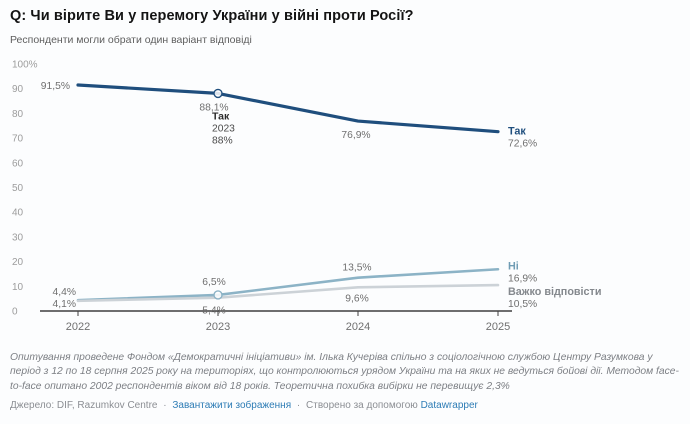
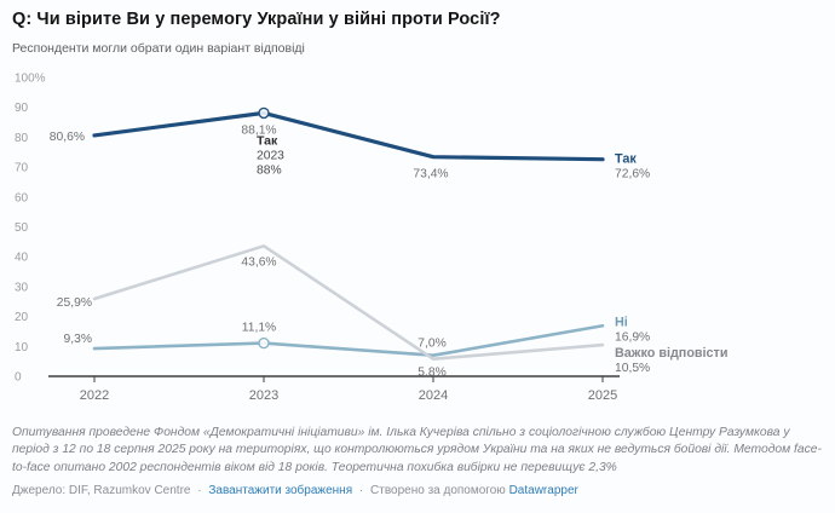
Так/2022: 91,5% -> 80,6%
Ні/2022: 4,4% -> 9,3%
Важко відповісти/2022: 4,1% -> 25,9%
Ні/2023: 6,5% -> 11,1%
Важко відповісти/2023: 5,4% -> 43,6%
Так/2024: 76,9% -> 73,4%
Ні/2024: 13,5% -> 7,0%
Важко відповісти/2024: 9,6% -> 5,8%
